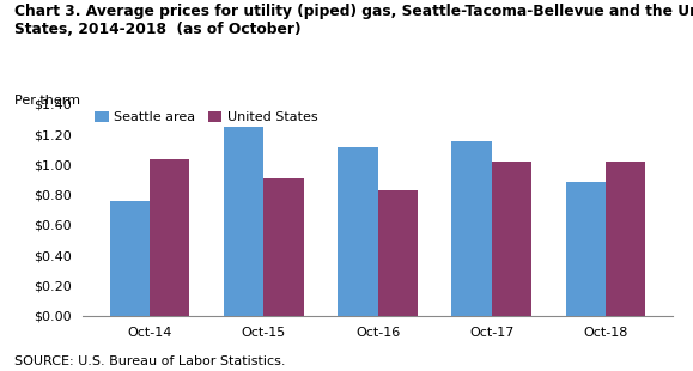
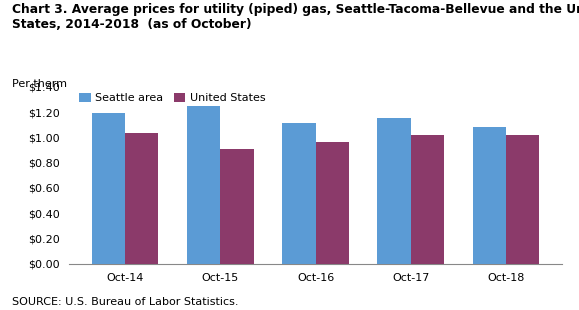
Seattle area/Oct-14: $0.76 -> $1.19
United States/Oct-16: $0.83 -> $0.96
Seattle area/Oct-18: $0.88 -> $1.08
